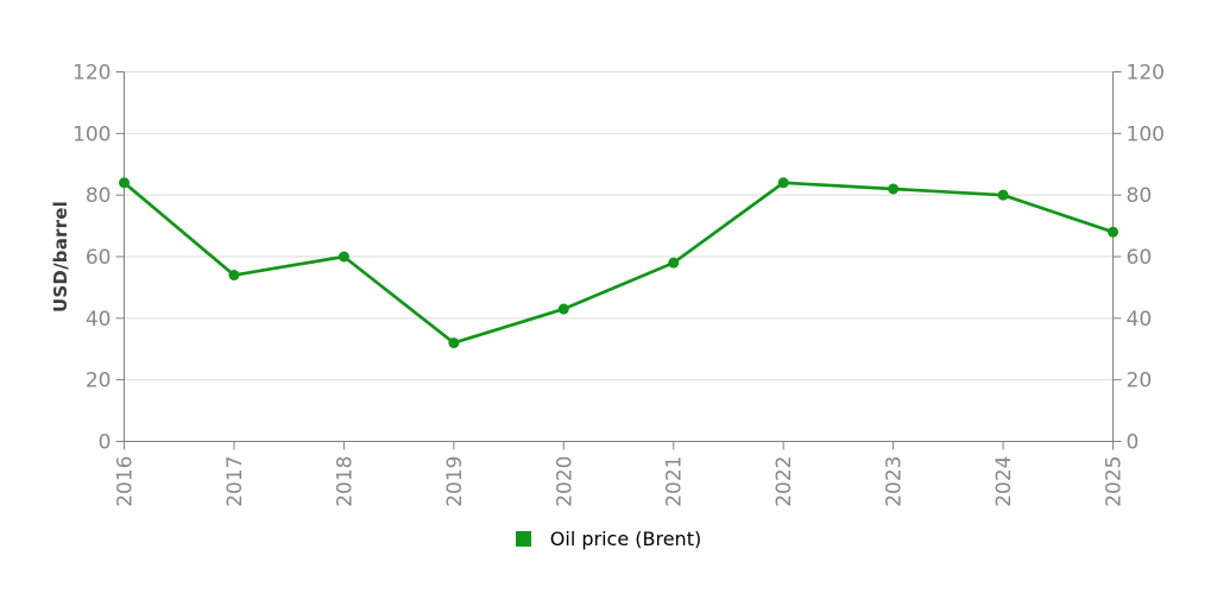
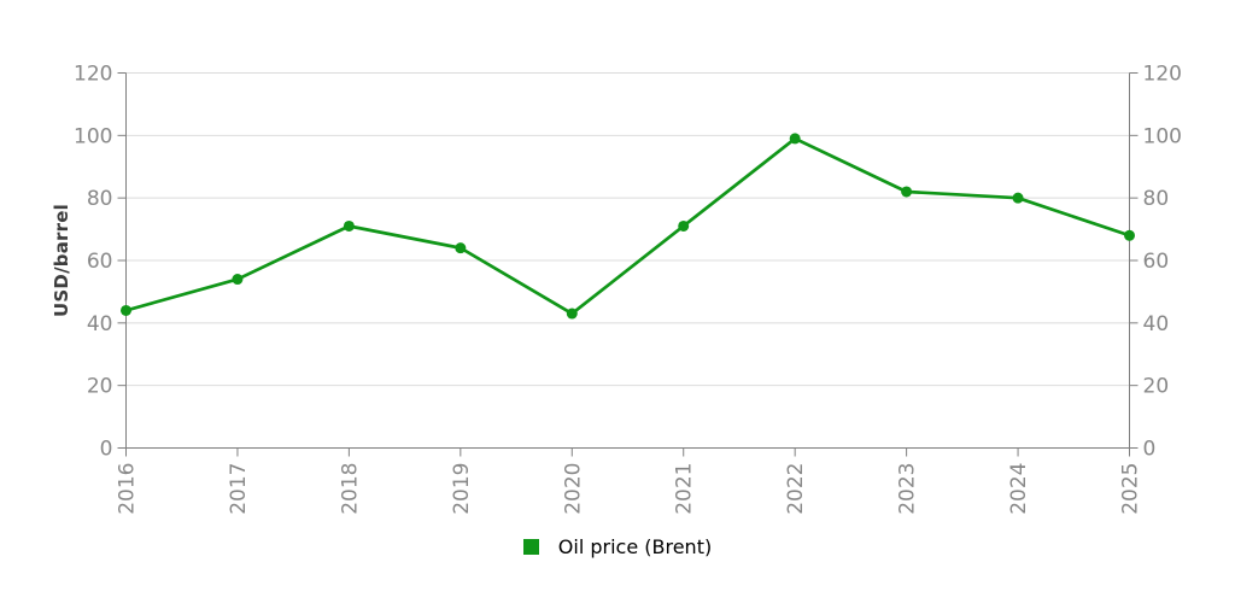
2016: 84 -> 44
2018: 60 -> 71
2019: 32 -> 64
2021: 58 -> 71
2022: 84 -> 99
